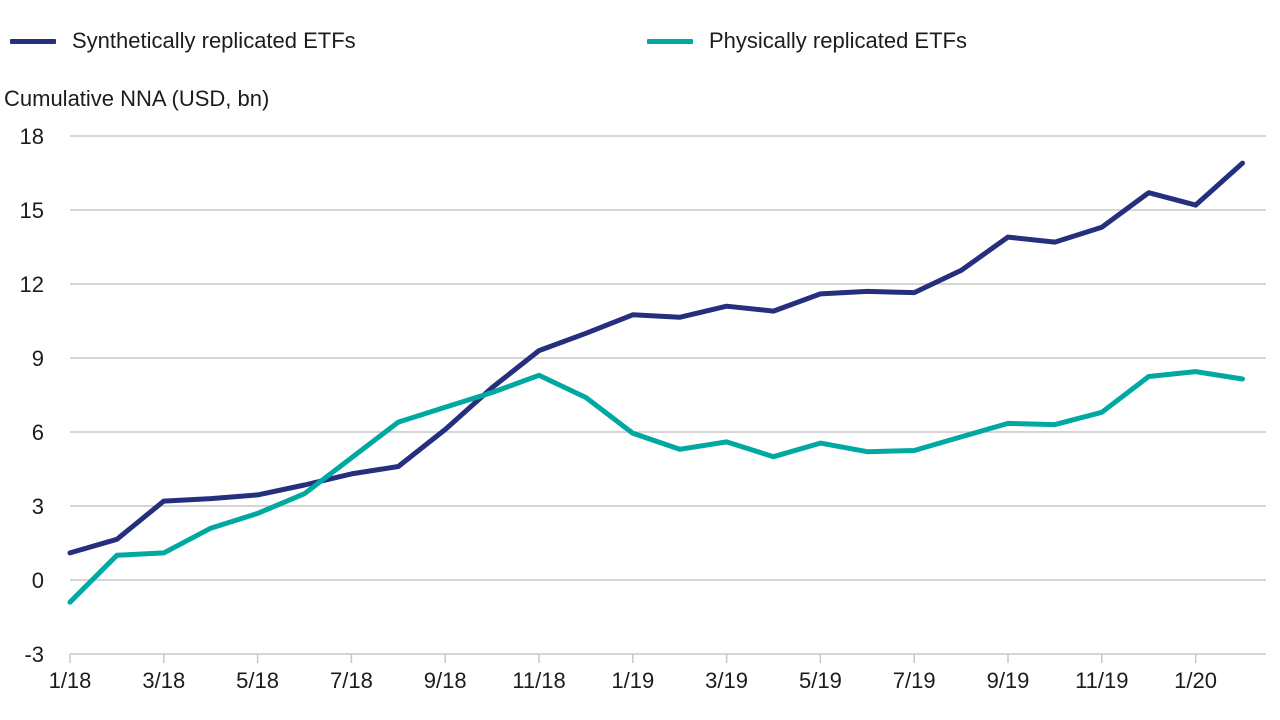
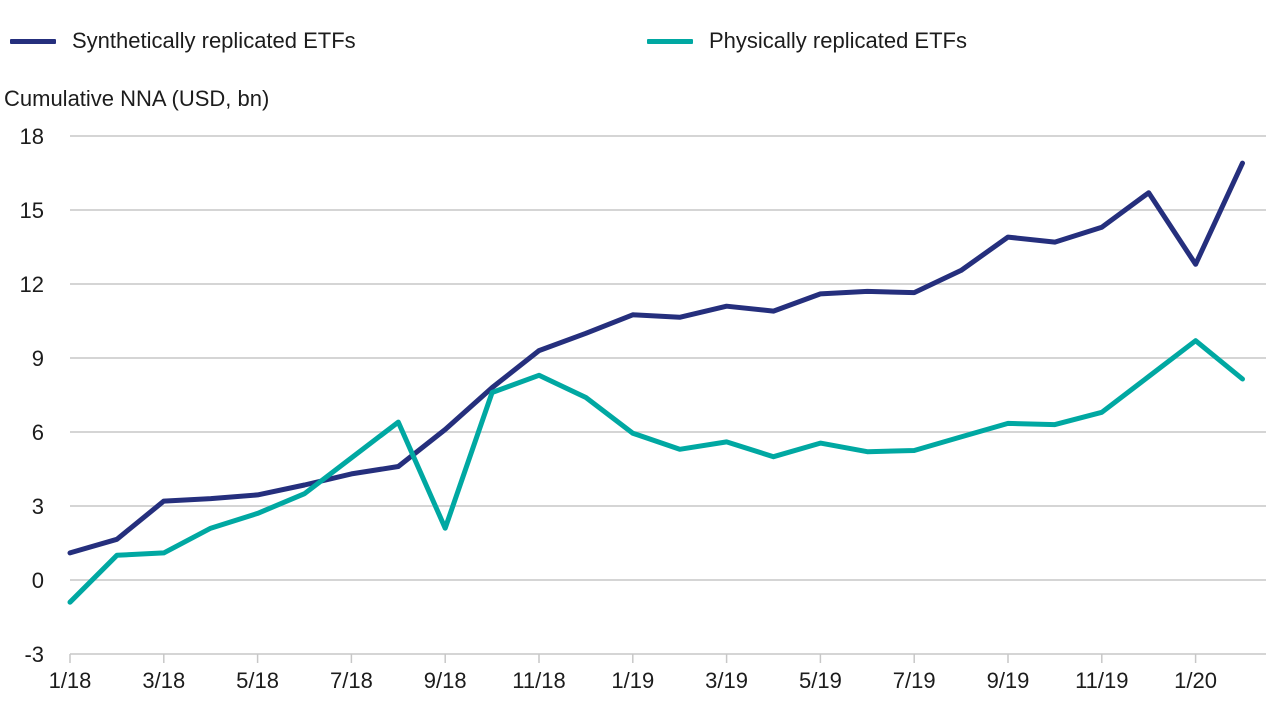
Physically replicated ETFs/9/18: 7.0 -> 2.1
Synthetically replicated ETFs/1/20: 15.2 -> 12.8
Physically replicated ETFs/1/20: 8.4 -> 9.7
